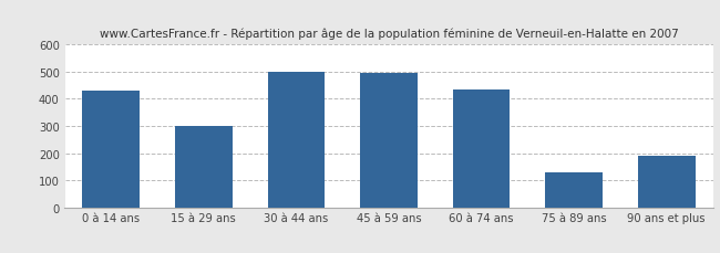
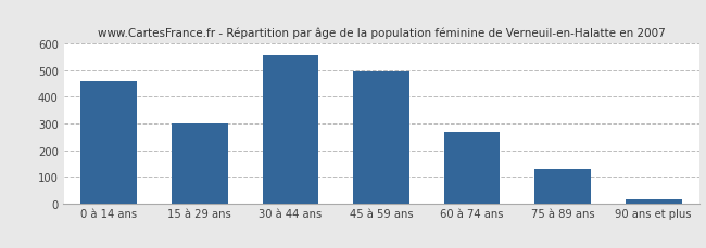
0 à 14 ans: 430 -> 460
30 à 44 ans: 500 -> 555
60 à 74 ans: 435 -> 267
90 ans et plus: 190 -> 15
